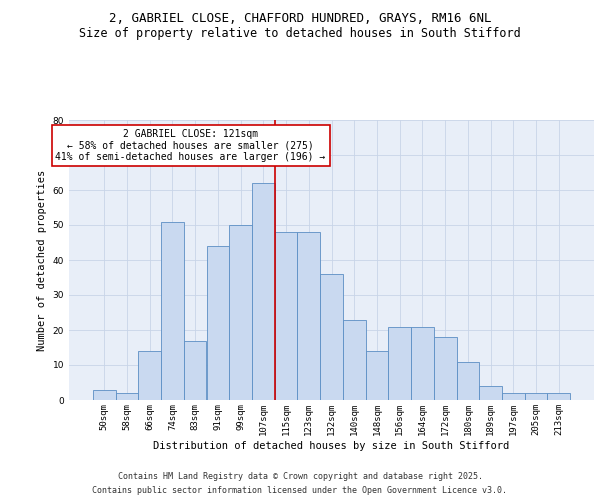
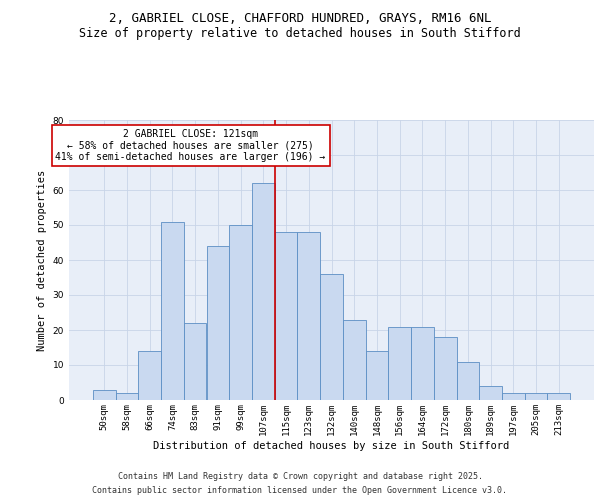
83sqm: 17 -> 22
